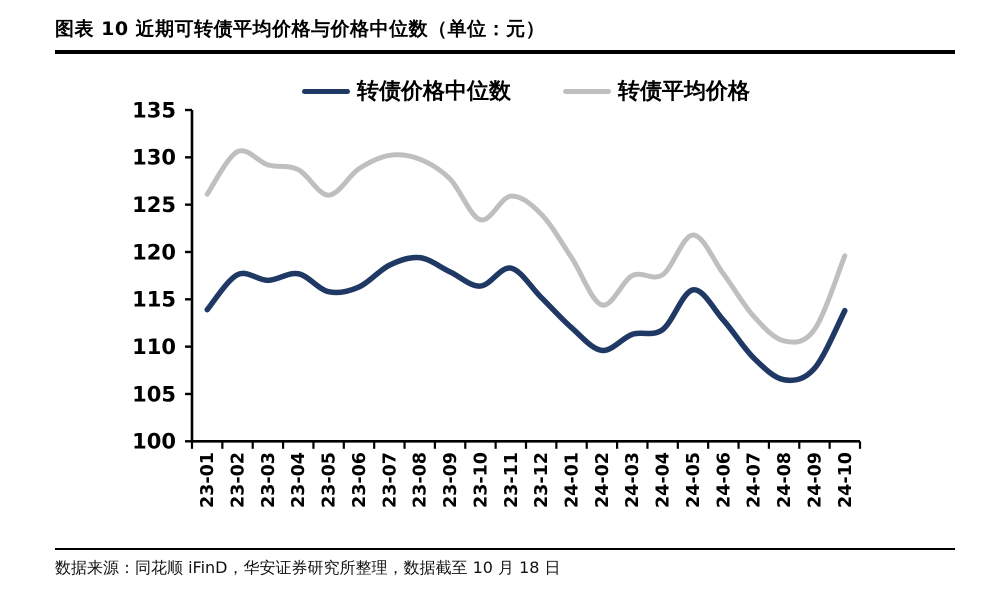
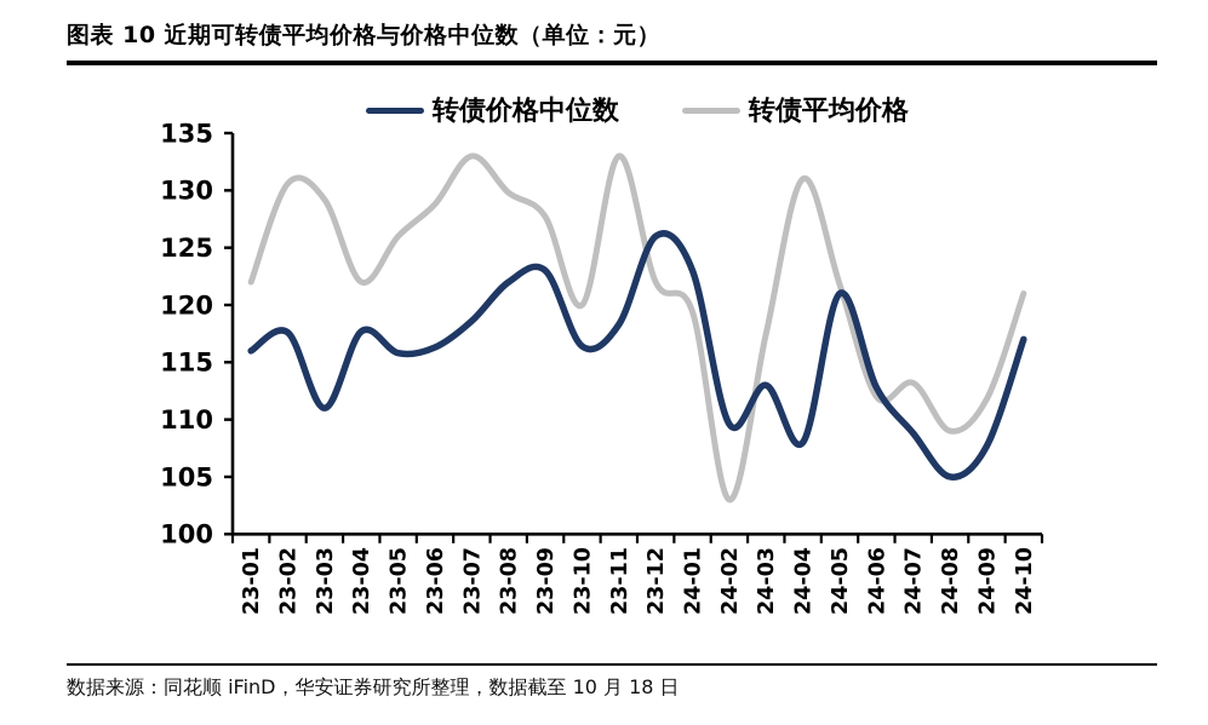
转债价格中位数/23-01: 114 -> 116
转债平均价格/23-01: 126 -> 122
转债价格中位数/23-03: 117 -> 111
转债平均价格/23-04: 129 -> 122
转债平均价格/23-07: 130 -> 133
转债价格中位数/23-08: 119 -> 122
转债价格中位数/23-09: 118 -> 123
转债平均价格/23-10: 123 -> 120
转债平均价格/23-11: 126 -> 133
转债价格中位数/23-12: 115 -> 126
转债平均价格/23-12: 124 -> 122
转债价格中位数/24-01: 112 -> 123
转债平均价格/24-02: 114 -> 103
转债价格中位数/24-03: 111 -> 113
转债价格中位数/24-04: 112 -> 108
转债平均价格/24-04: 118 -> 131
转债价格中位数/24-05: 116 -> 121
转债平均价格/24-06: 118 -> 112
转债价格中位数/24-08: 106 -> 105
转债平均价格/24-08: 111 -> 109
转债价格中位数/24-10: 114 -> 117
转债平均价格/24-10: 120 -> 121
